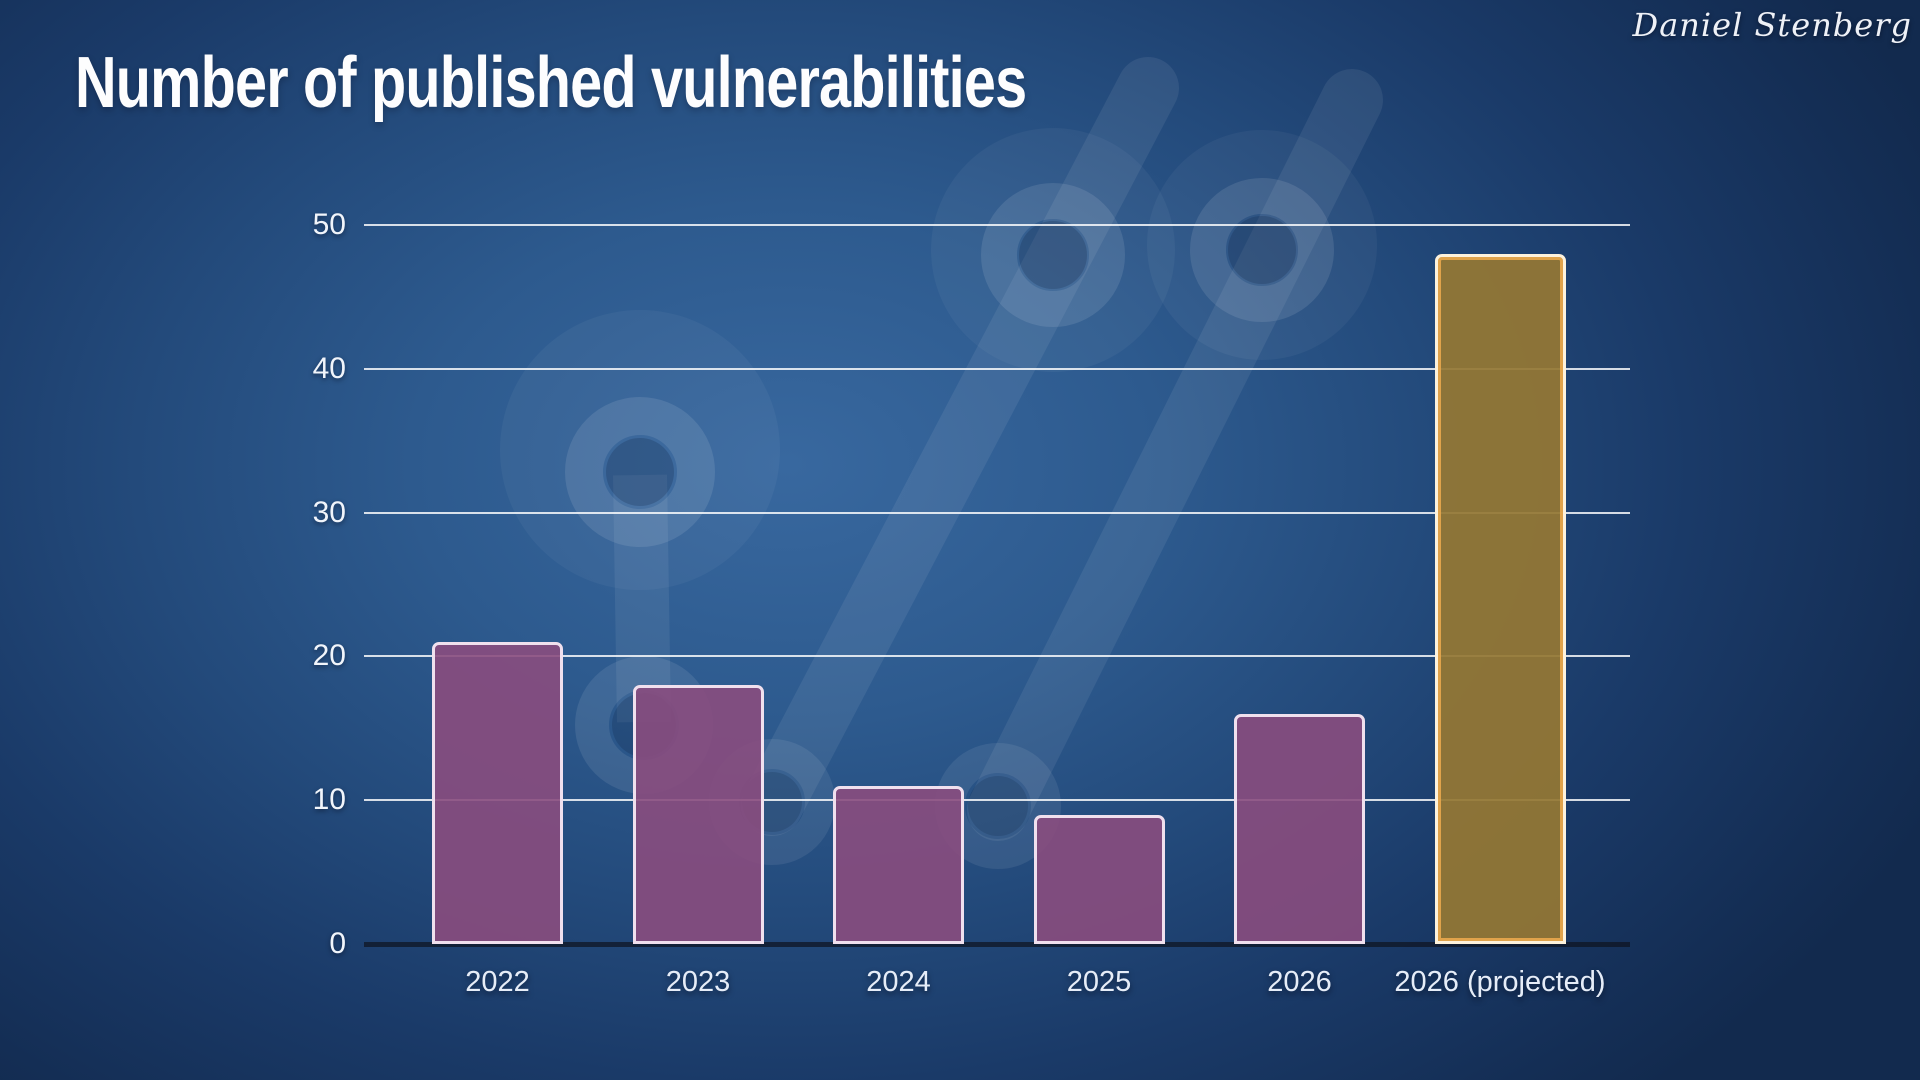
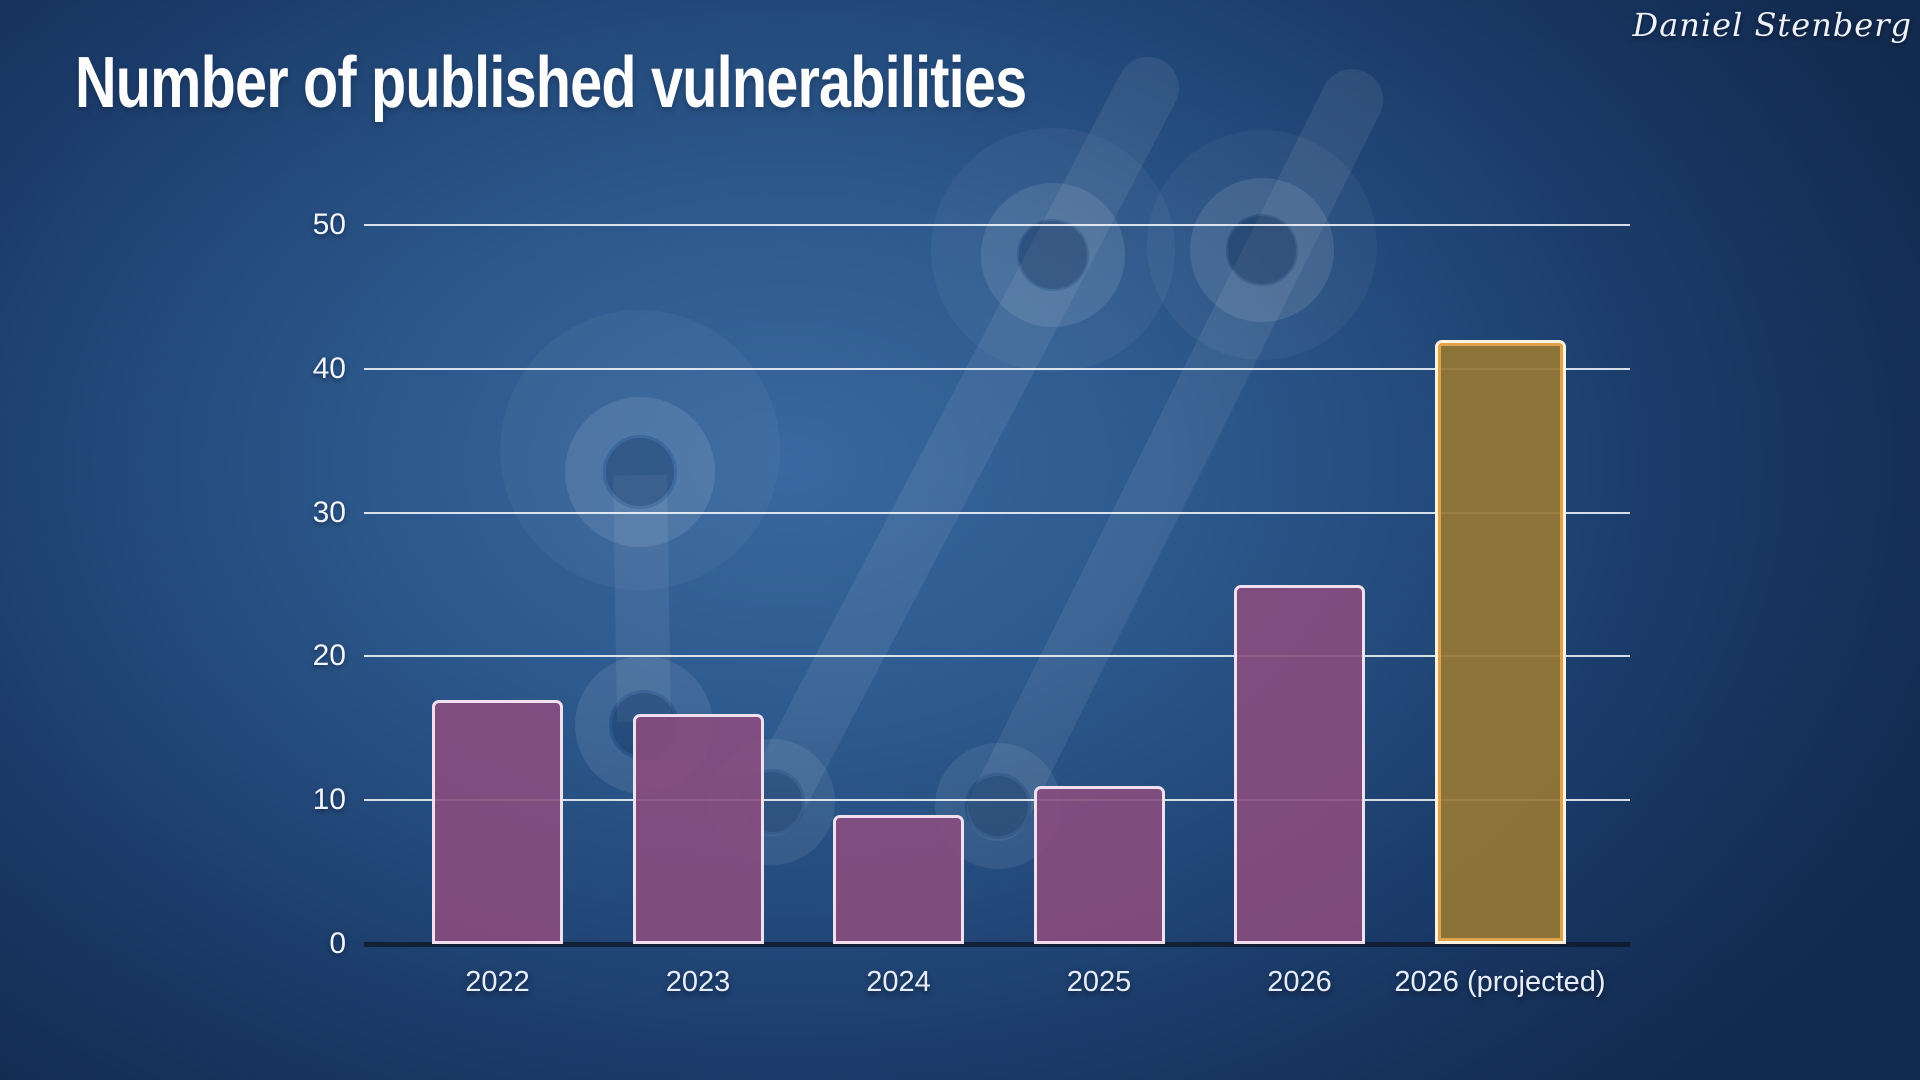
2022: 21 -> 17
2023: 18 -> 16
2024: 11 -> 9
2025: 9 -> 11
2026: 16 -> 25
2026 (projected): 48 -> 42
